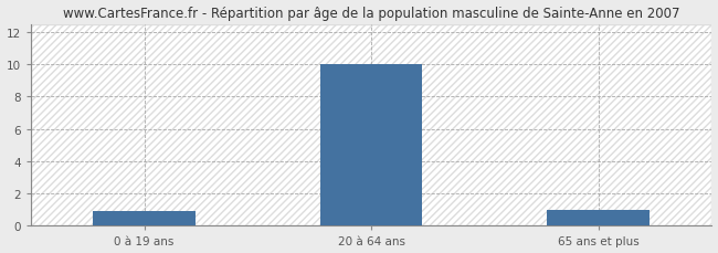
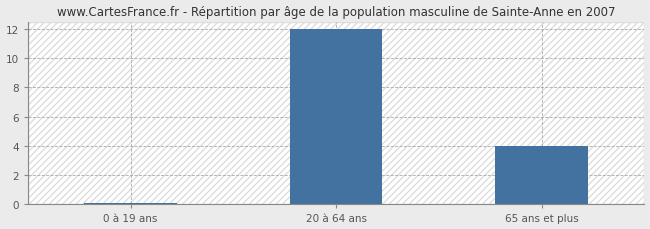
0 à 19 ans: 0.9 -> 0.1
20 à 64 ans: 10.0 -> 12.0
65 ans et plus: 1.0 -> 4.0
